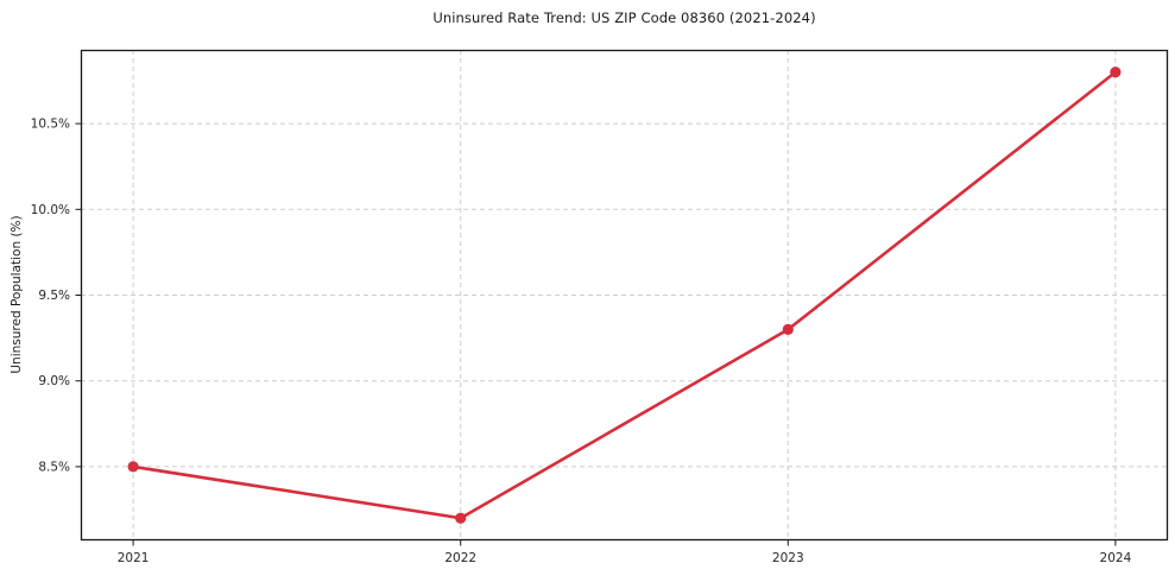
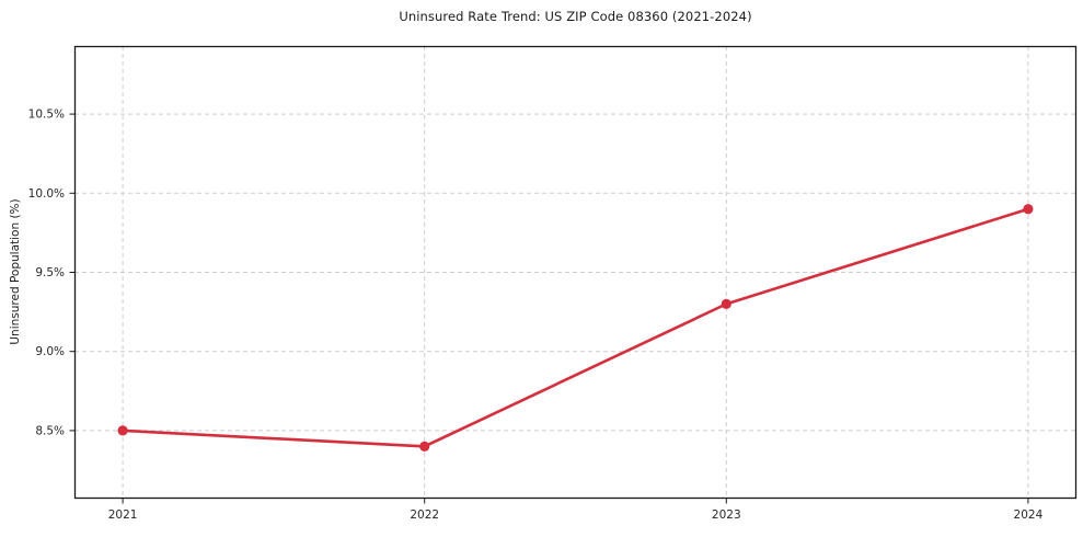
2022: 8.2% -> 8.4%
2024: 10.8% -> 9.9%
